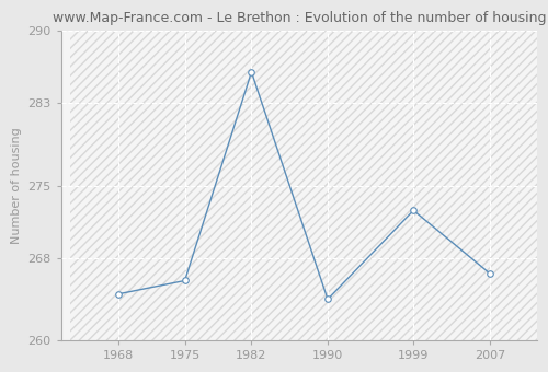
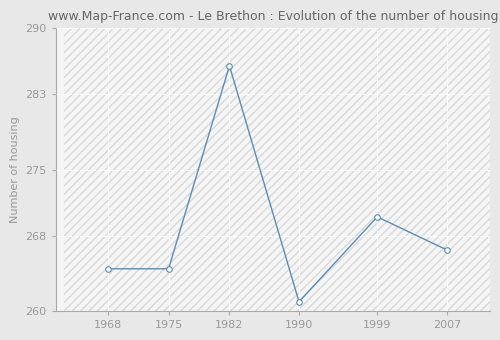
1975: 265.8 -> 264.5
1990: 264.0 -> 261.0
1999: 272.6 -> 270.0
